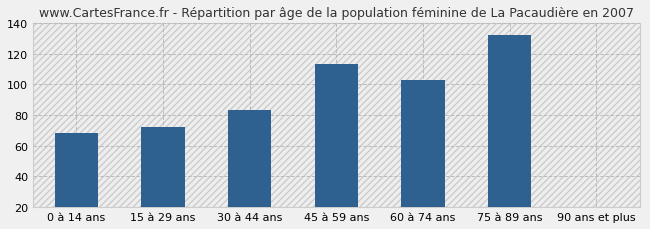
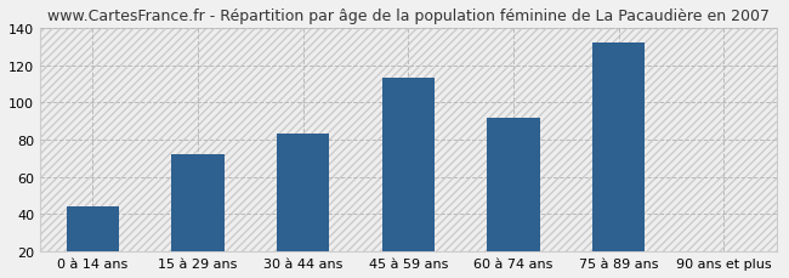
0 à 14 ans: 68 -> 44
60 à 74 ans: 103 -> 92
